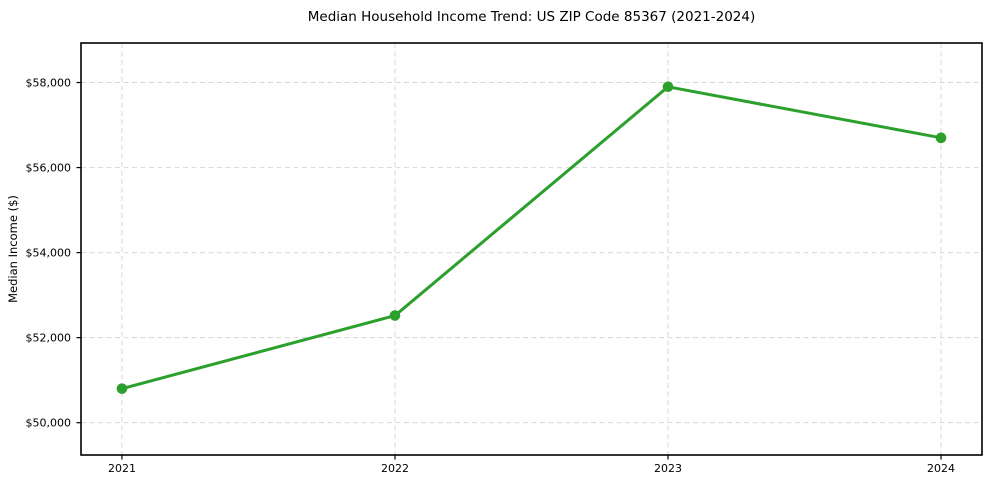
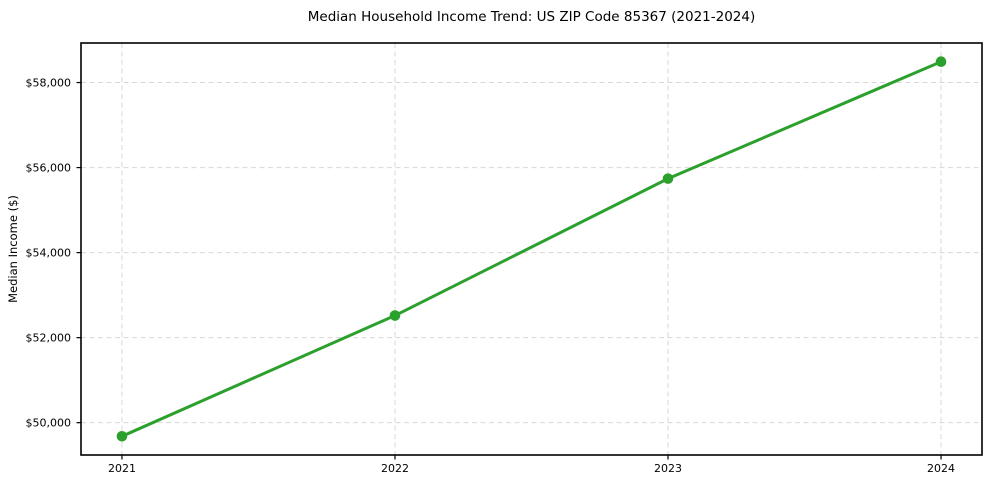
2021: $50800 -> $49700
2023: $57900 -> $55700
2024: $56700 -> $58500
